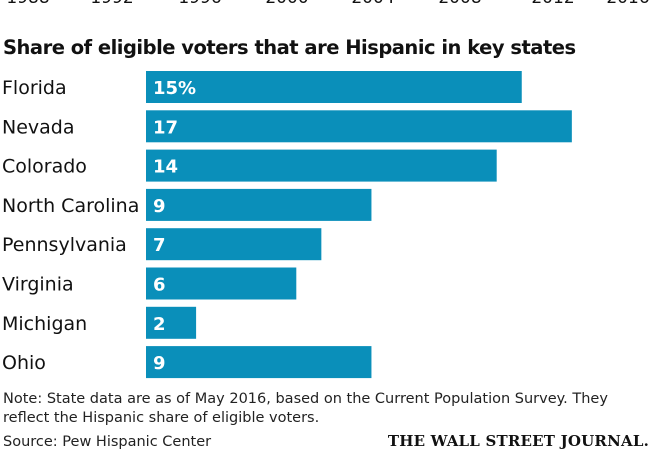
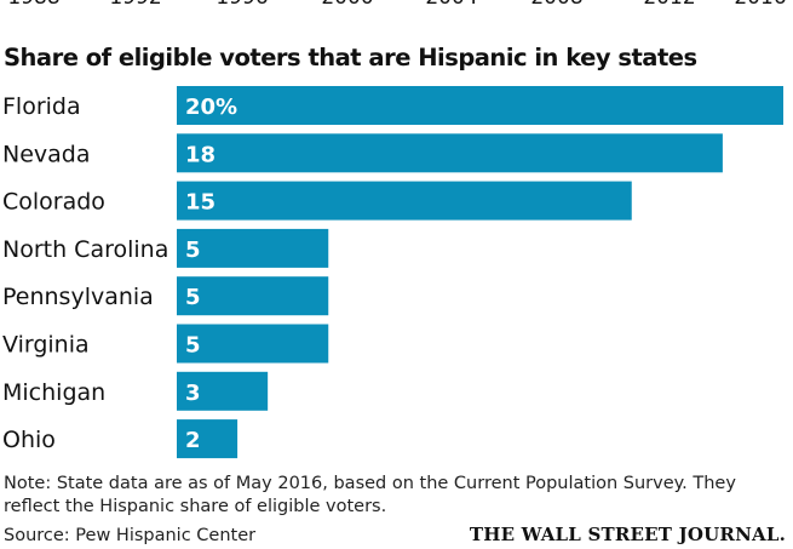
Florida: 15% -> 20%
Nevada: 17 -> 18
Colorado: 14 -> 15
North Carolina: 9 -> 5
Pennsylvania: 7 -> 5
Virginia: 6 -> 5
Michigan: 2 -> 3
Ohio: 9 -> 2
